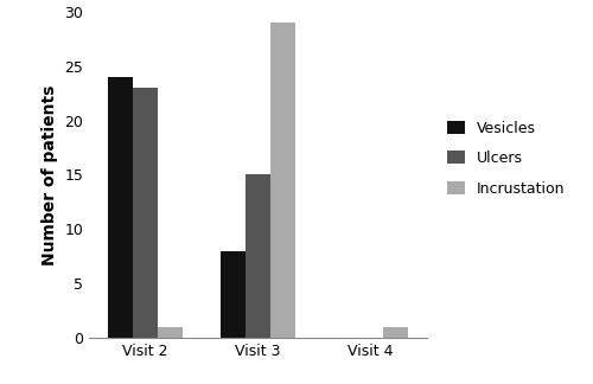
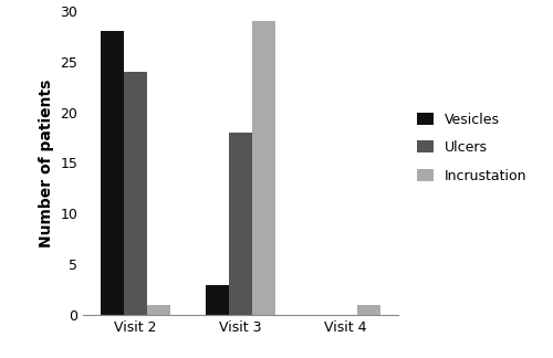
Vesicles/Visit 2: 24 -> 28
Ulcers/Visit 2: 23 -> 24
Vesicles/Visit 3: 8 -> 3
Ulcers/Visit 3: 15 -> 18
